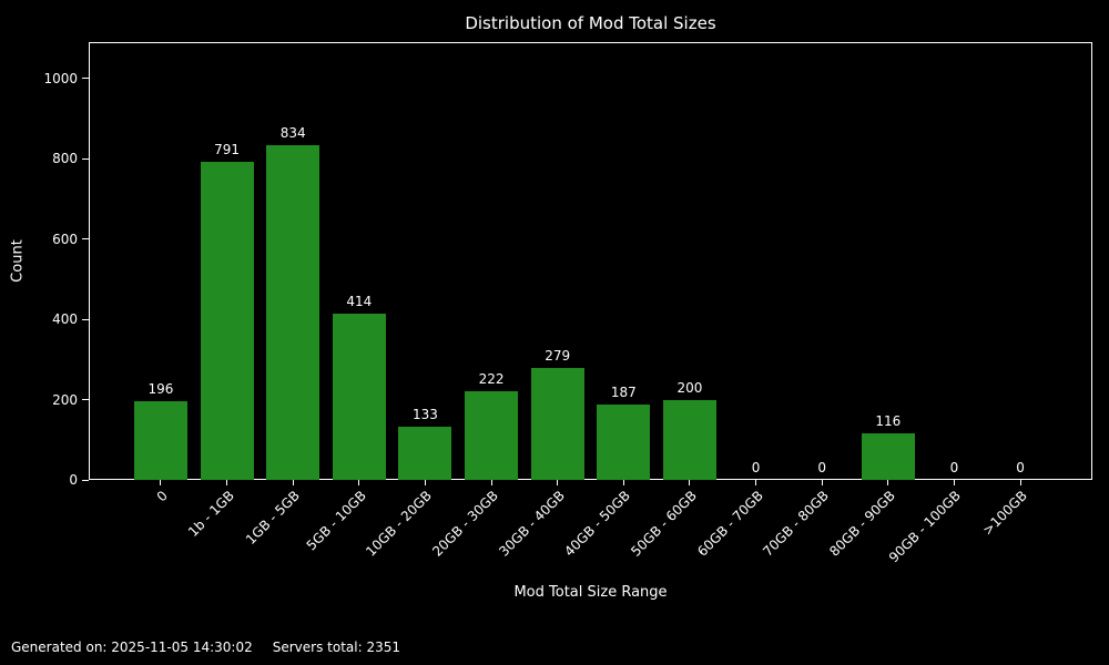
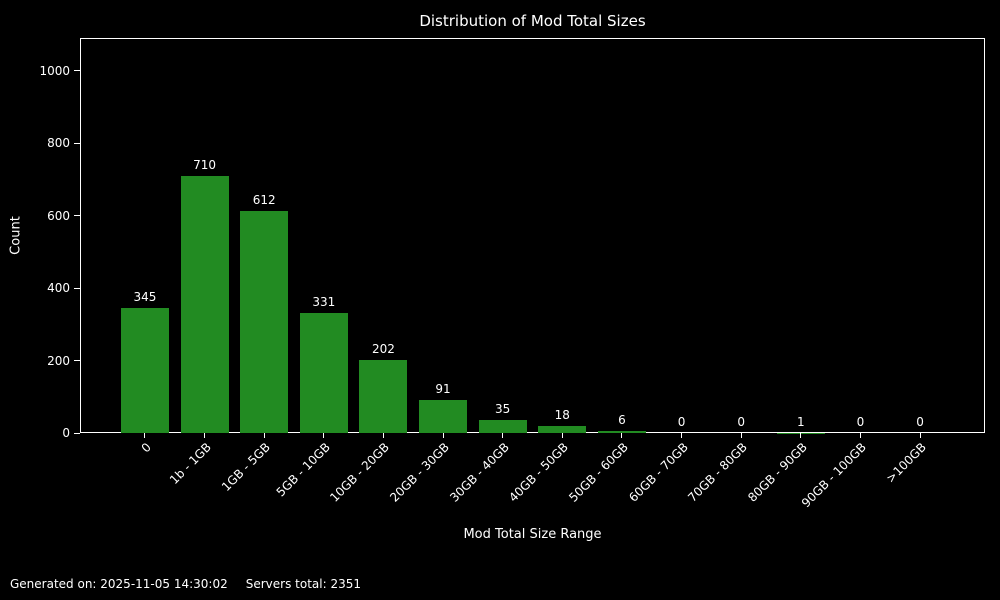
0: 196 -> 345
1b - 1GB: 791 -> 710
1GB - 5GB: 834 -> 612
5GB - 10GB: 414 -> 331
10GB - 20GB: 133 -> 202
20GB - 30GB: 222 -> 91
30GB - 40GB: 279 -> 35
40GB - 50GB: 187 -> 18
50GB - 60GB: 200 -> 6
80GB - 90GB: 116 -> 1
